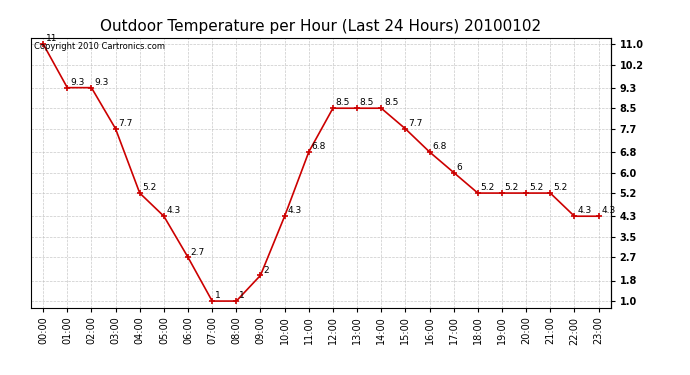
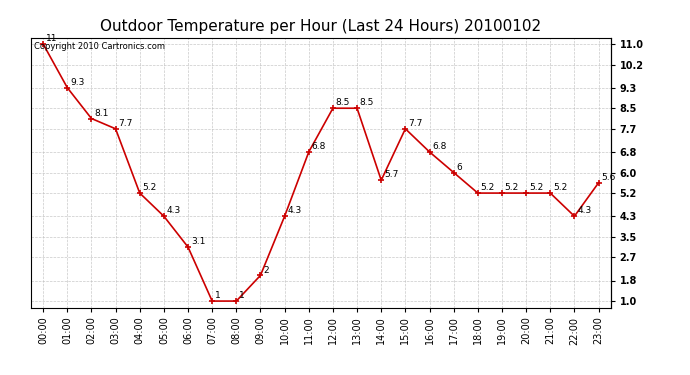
02:00: 9.3 -> 8.1
06:00: 2.7 -> 3.1
14:00: 8.5 -> 5.7
23:00: 4.3 -> 5.6
